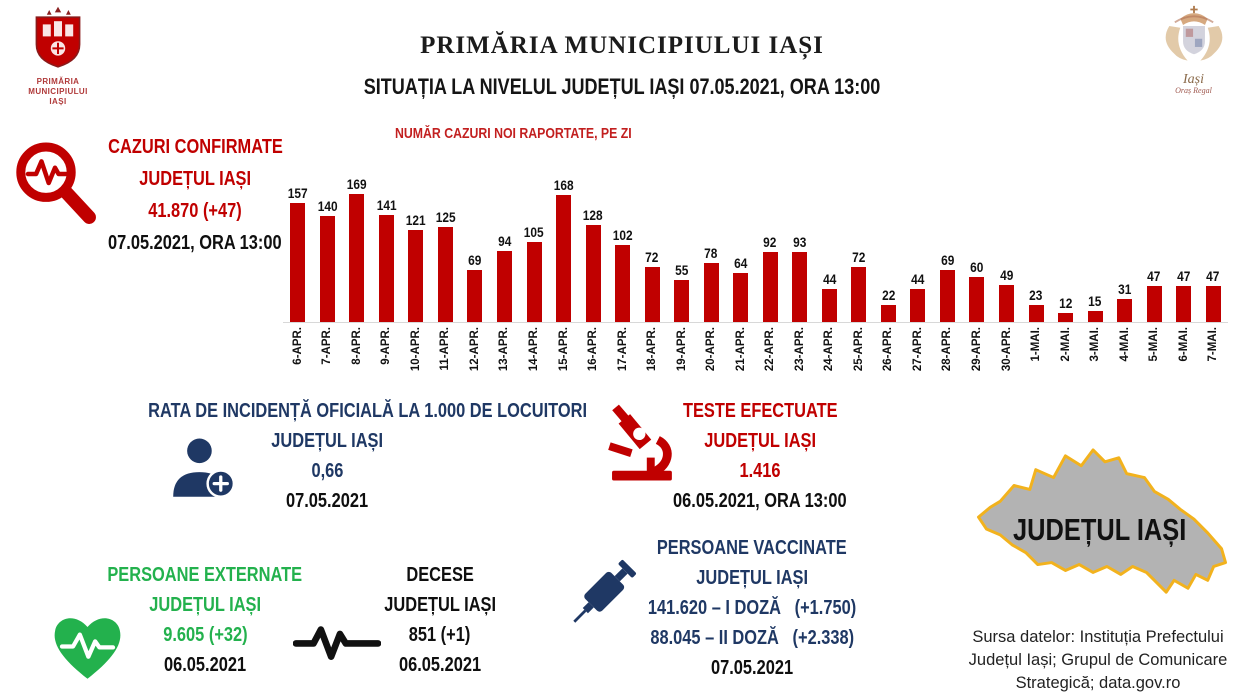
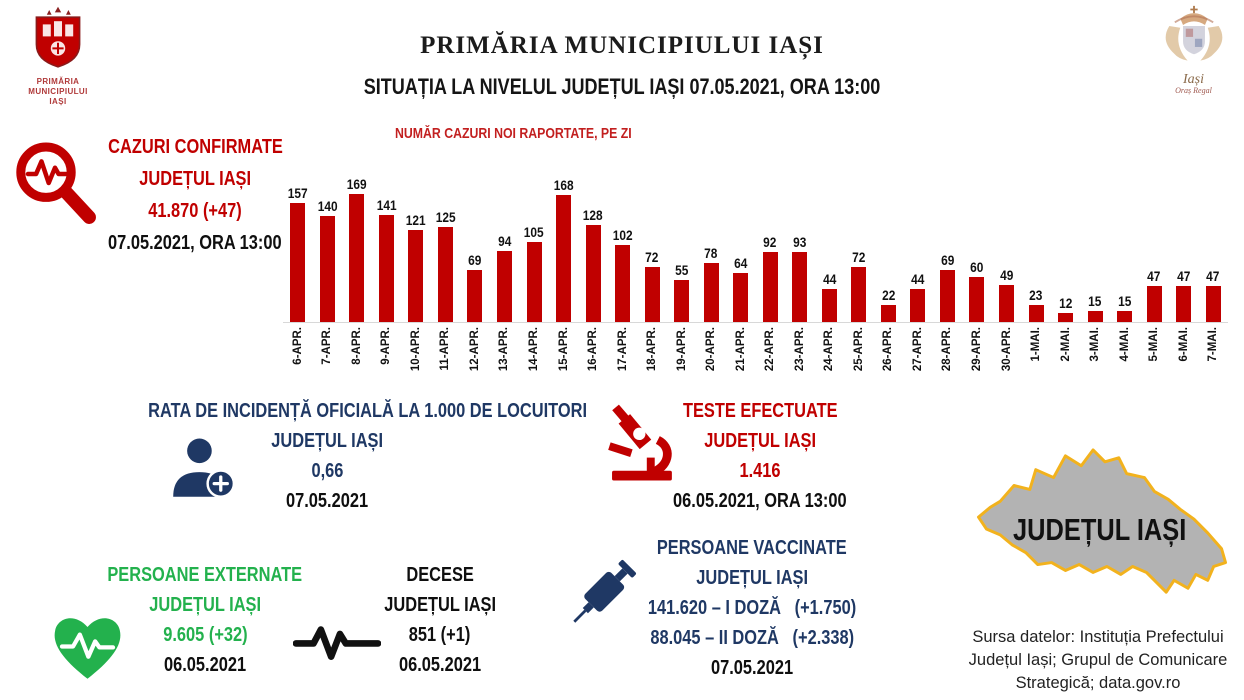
4-MAI.: 31 -> 15
